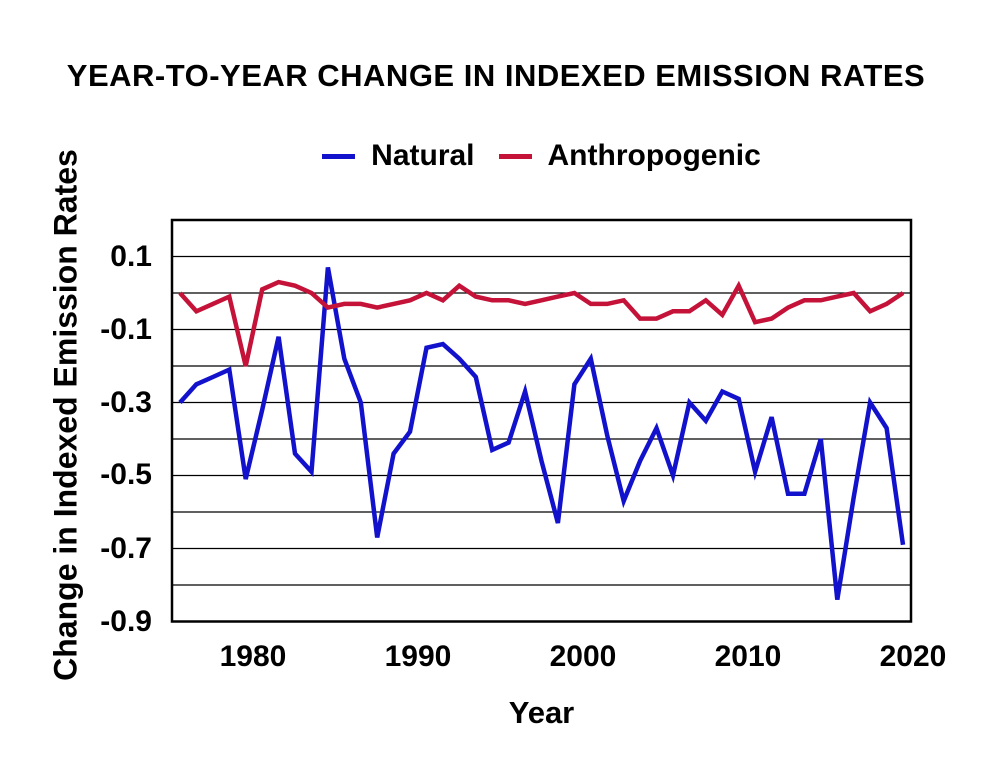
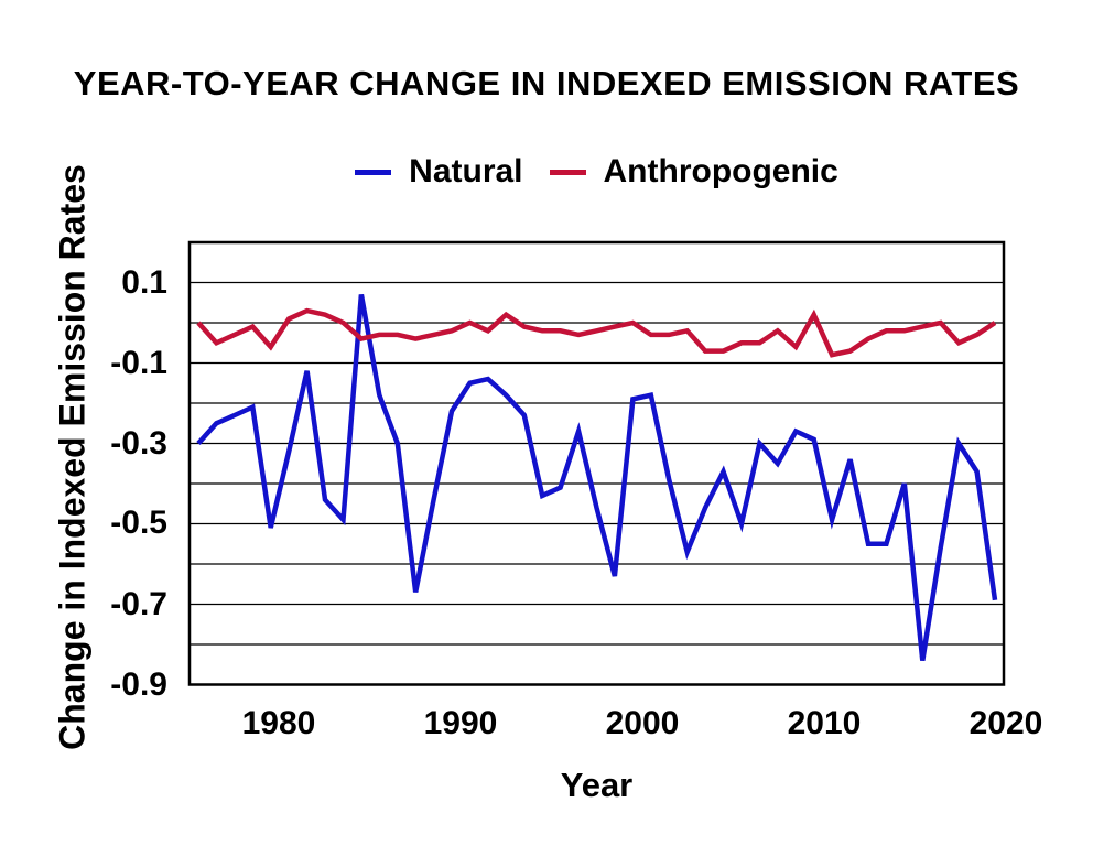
Anthropogenic/1980: -0.20 -> -0.06
Natural/1990: -0.38 -> -0.22
Natural/2000: -0.25 -> -0.19
